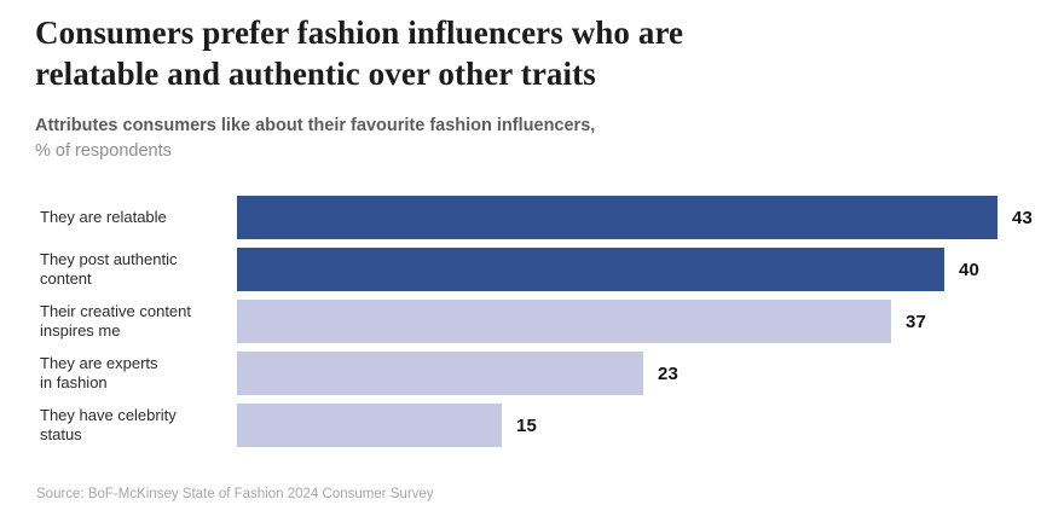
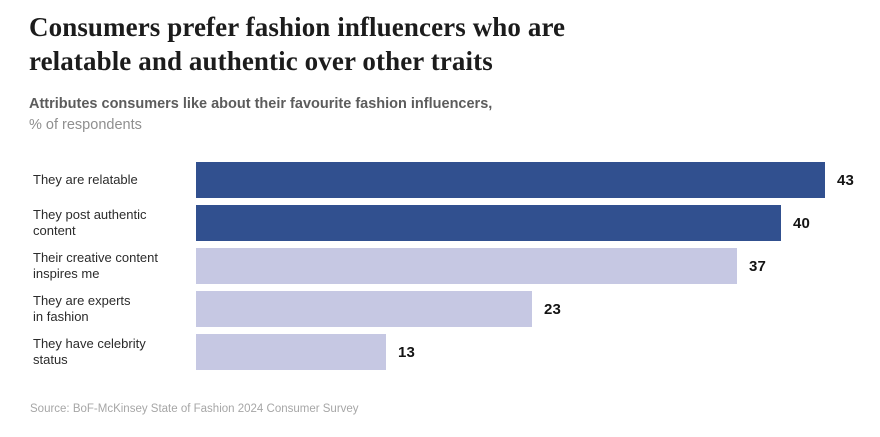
They have celebrity status: 15 -> 13
